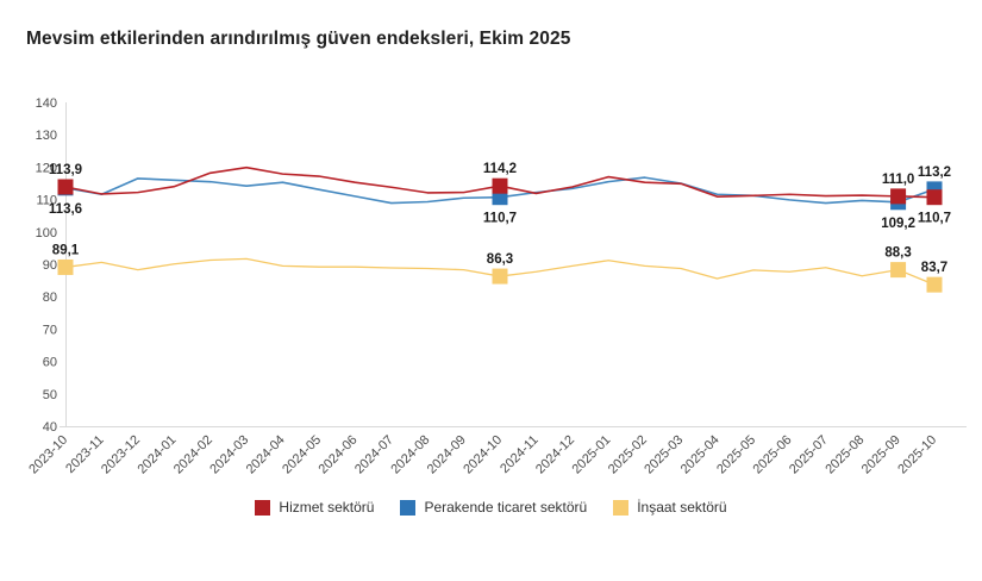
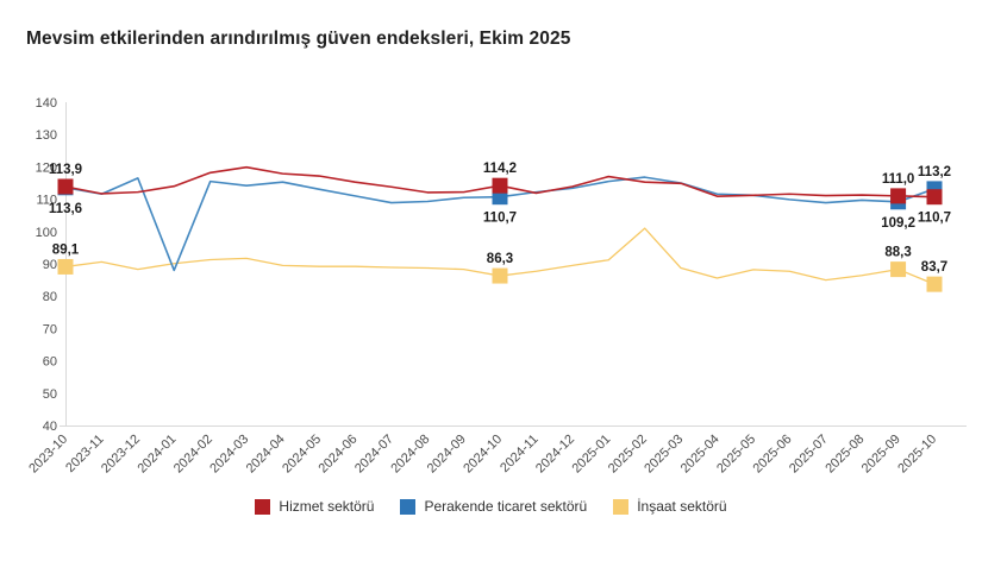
Perakende ticaret sektörü/2024-01: 116 -> 88
İnşaat sektörü/2025-02: 90 -> 101
İnşaat sektörü/2025-07: 89 -> 85
